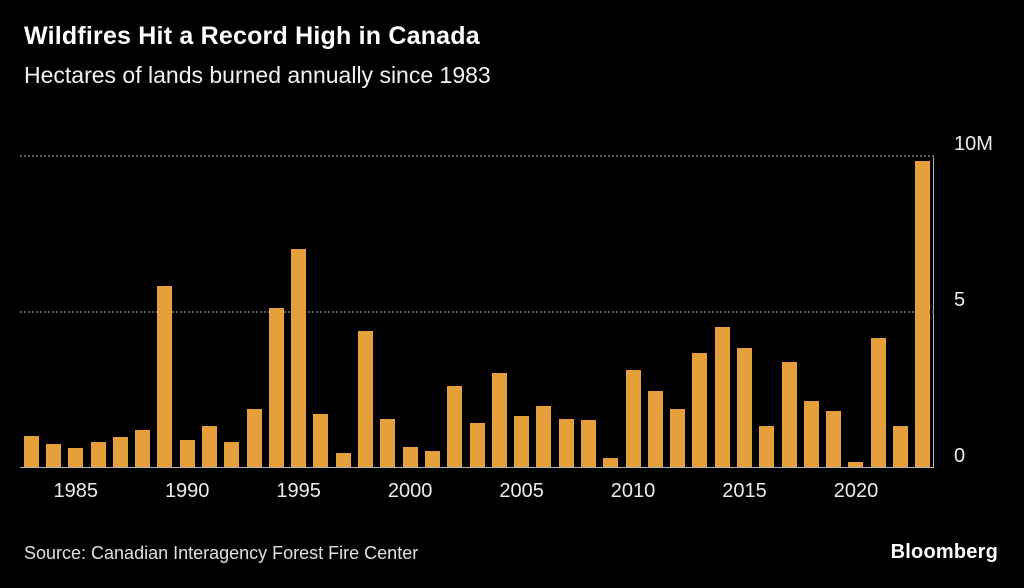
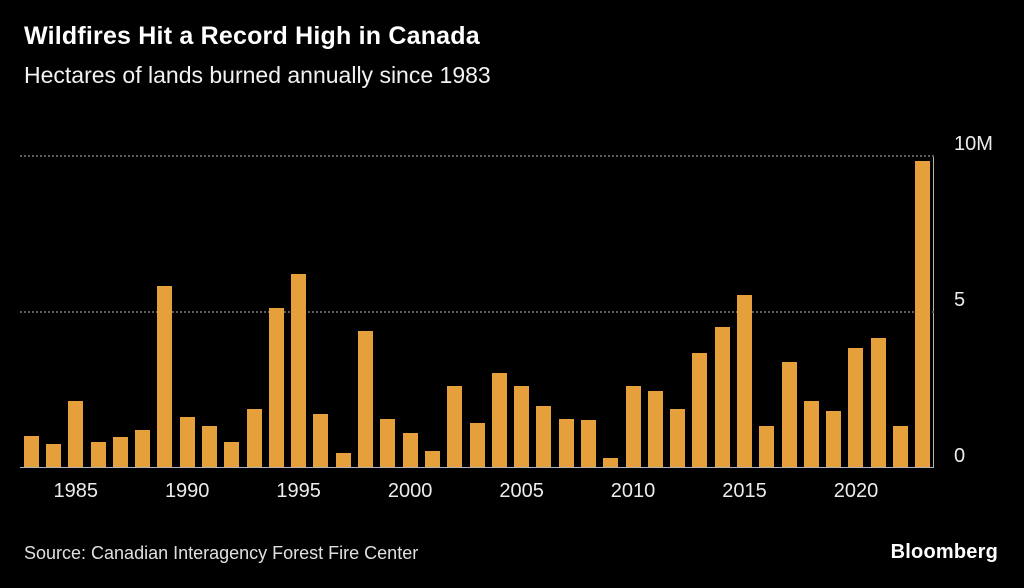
1985: 0.6M -> 2.1M
1990: 0.8M -> 1.6M
1995: 7.0M -> 6.2M
2000: 0.7M -> 1.1M
2005: 1.6M -> 2.6M
2010: 3.1M -> 2.6M
2015: 3.8M -> 5.5M
2020: 0.1M -> 3.8M
